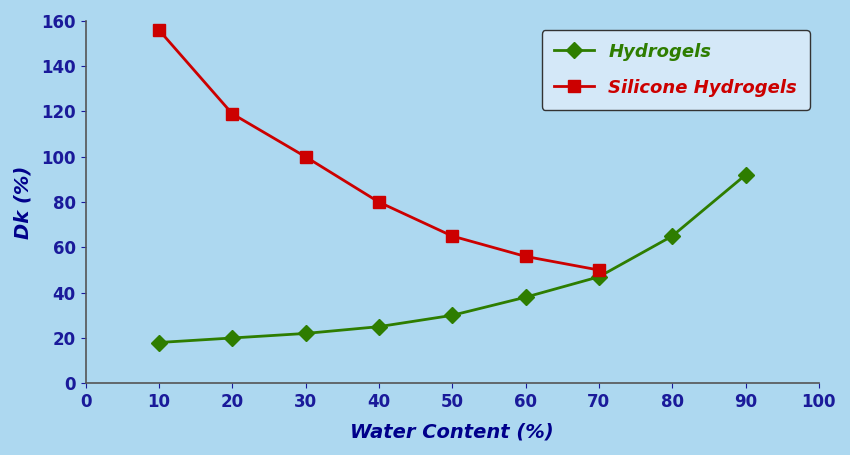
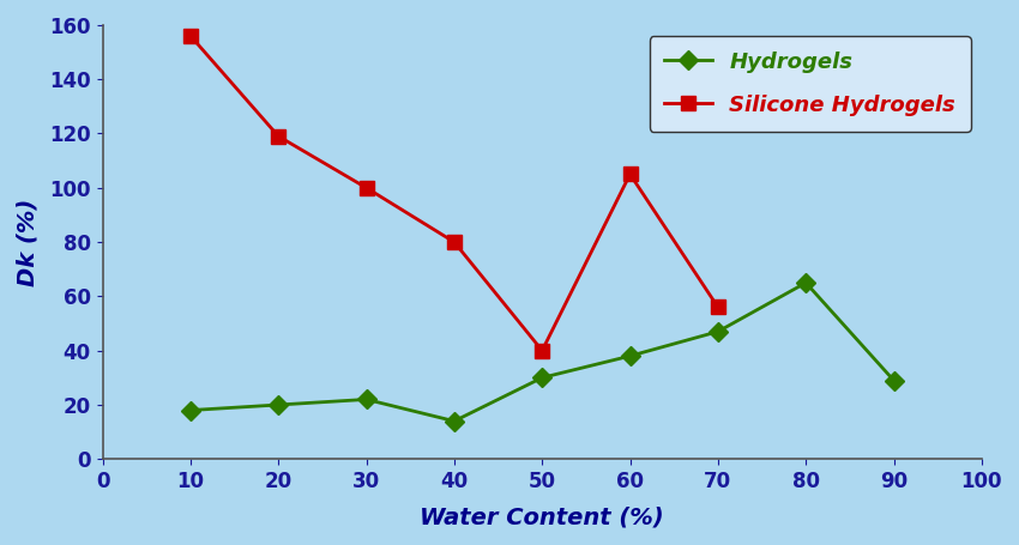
Hydrogels/40: 25 -> 14
Silicone Hydrogels/50: 65 -> 40
Silicone Hydrogels/60: 56 -> 105
Silicone Hydrogels/70: 50 -> 56
Hydrogels/90: 92 -> 29
